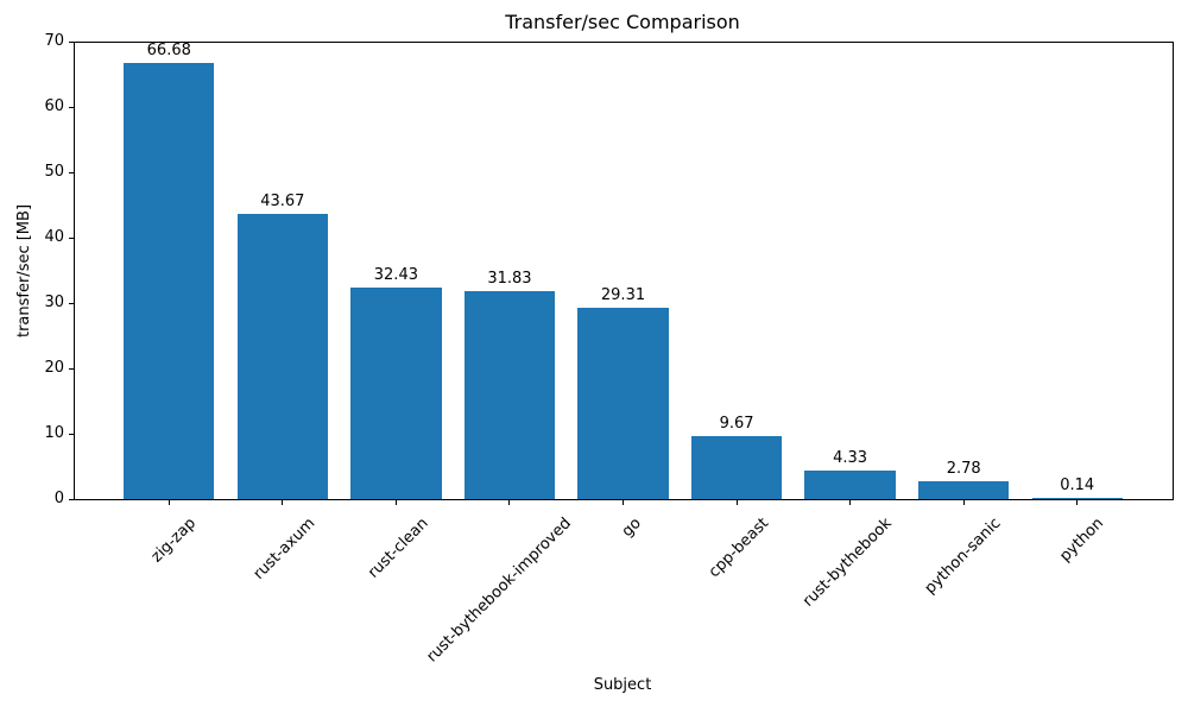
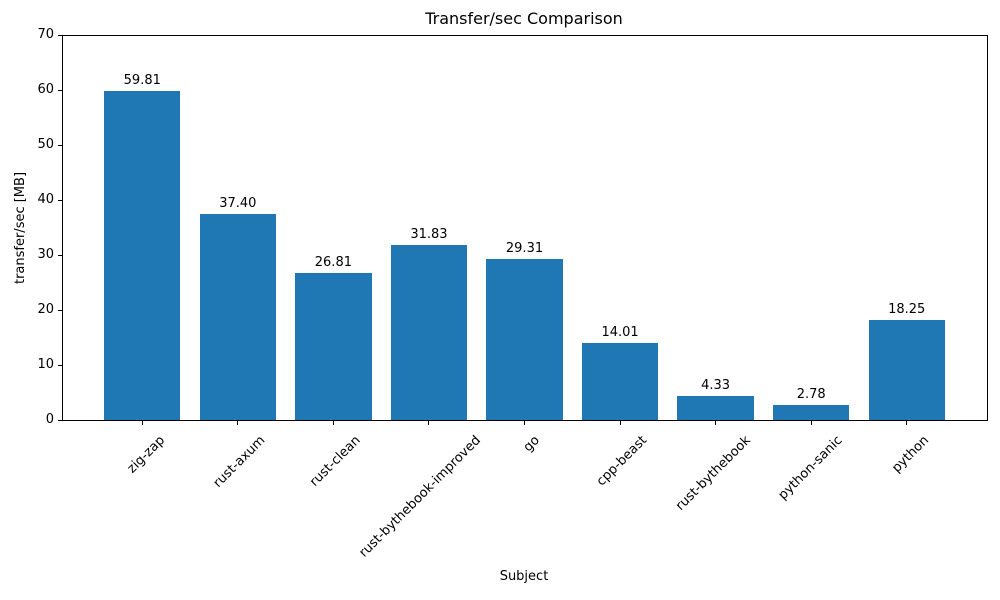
zig-zap: 66.68 -> 59.81
rust-axum: 43.67 -> 37.40
rust-clean: 32.43 -> 26.81
cpp-beast: 9.67 -> 14.01
python: 0.14 -> 18.25
